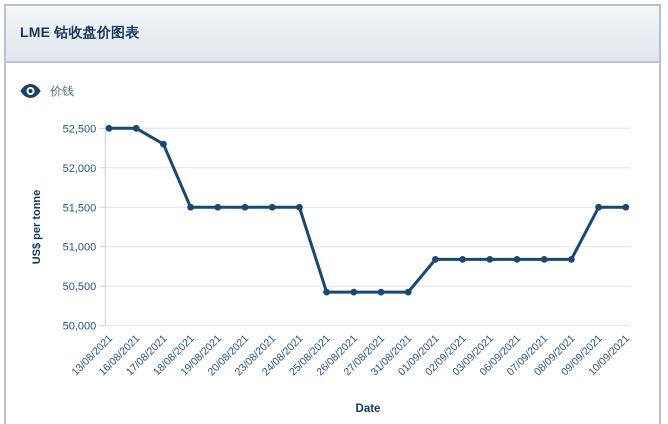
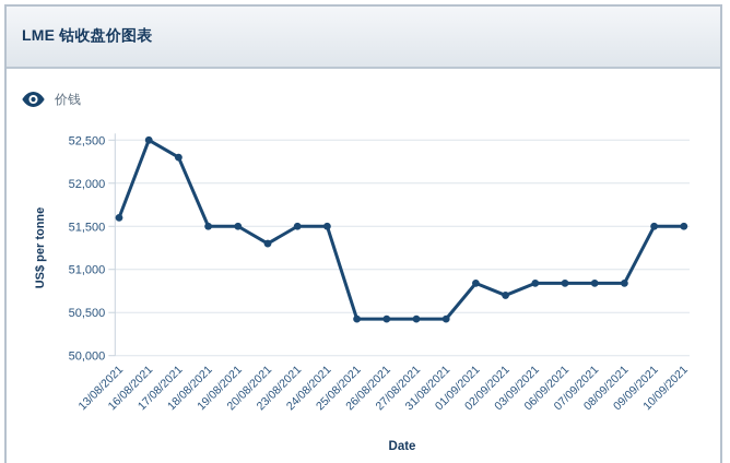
13/08/2021: 52500 -> 51600
20/08/2021: 51500 -> 51300
02/09/2021: 50800 -> 50700
